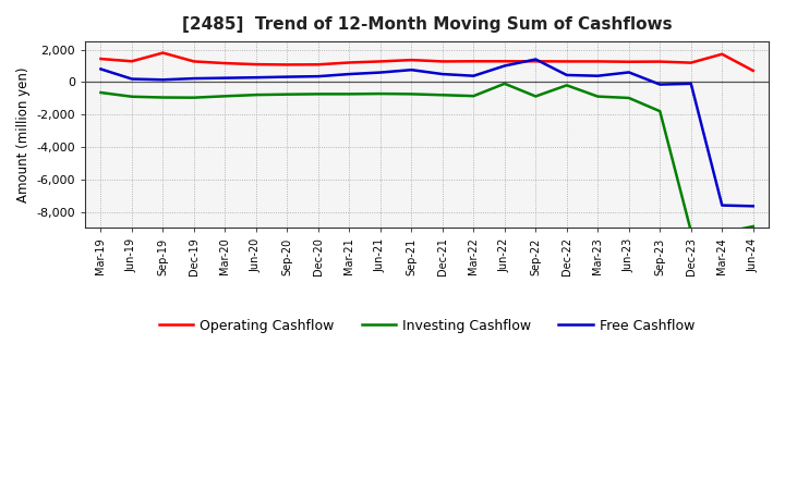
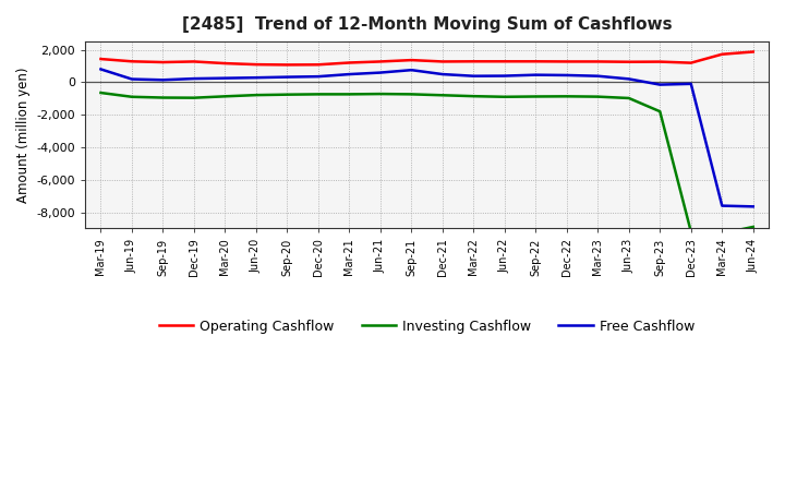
Operating Cashflow/Sep-19: 1,800 -> 1,200
Investing Cashflow/Jun-22: -100 -> -900
Free Cashflow/Jun-22: 1,000 -> 400
Free Cashflow/Sep-22: 1,400 -> 400
Investing Cashflow/Dec-22: -200 -> -900
Free Cashflow/Jun-23: 600 -> 200
Operating Cashflow/Jun-24: 700 -> 1,900
